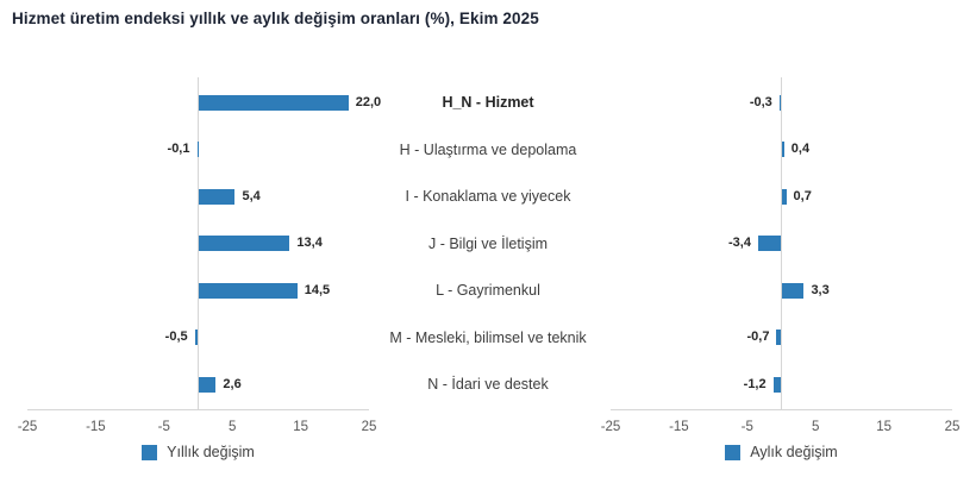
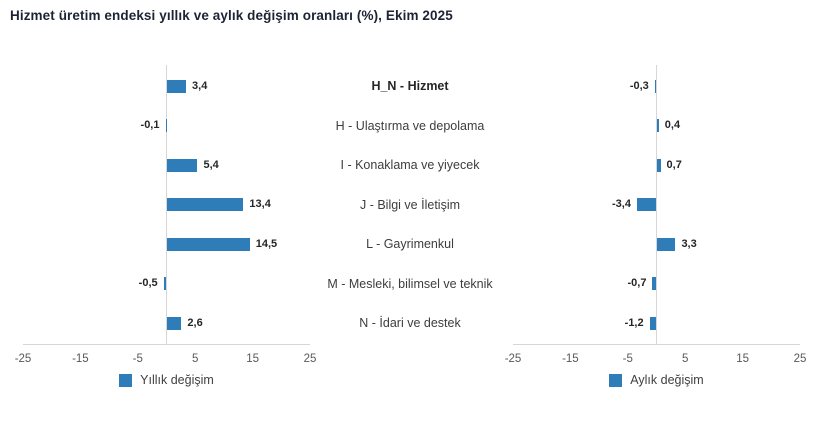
Yıllık değişim/H_N - Hizmet: 22,0 -> 3,4
